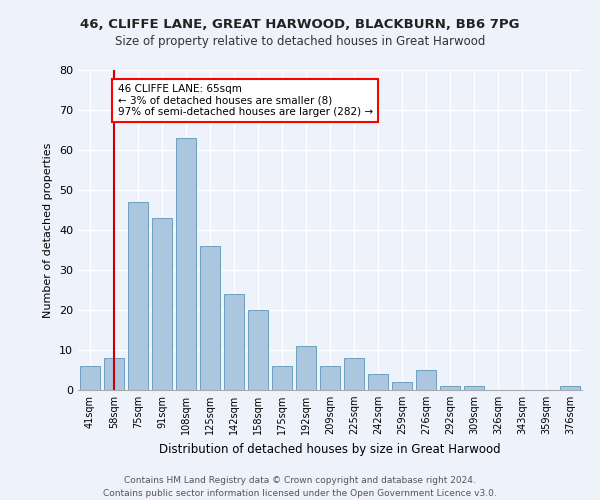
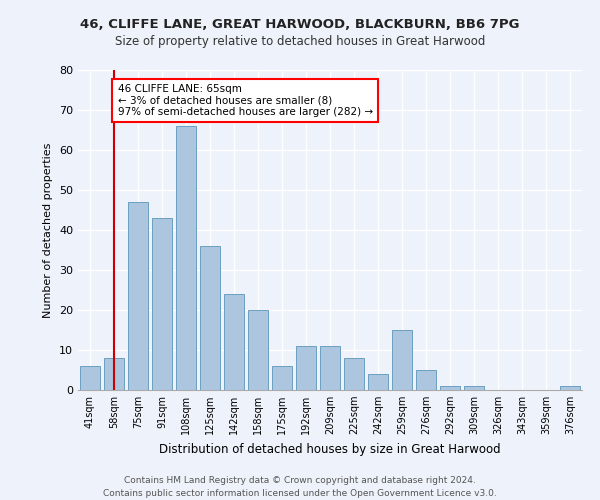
108sqm: 63 -> 66
209sqm: 6 -> 11
259sqm: 2 -> 15
